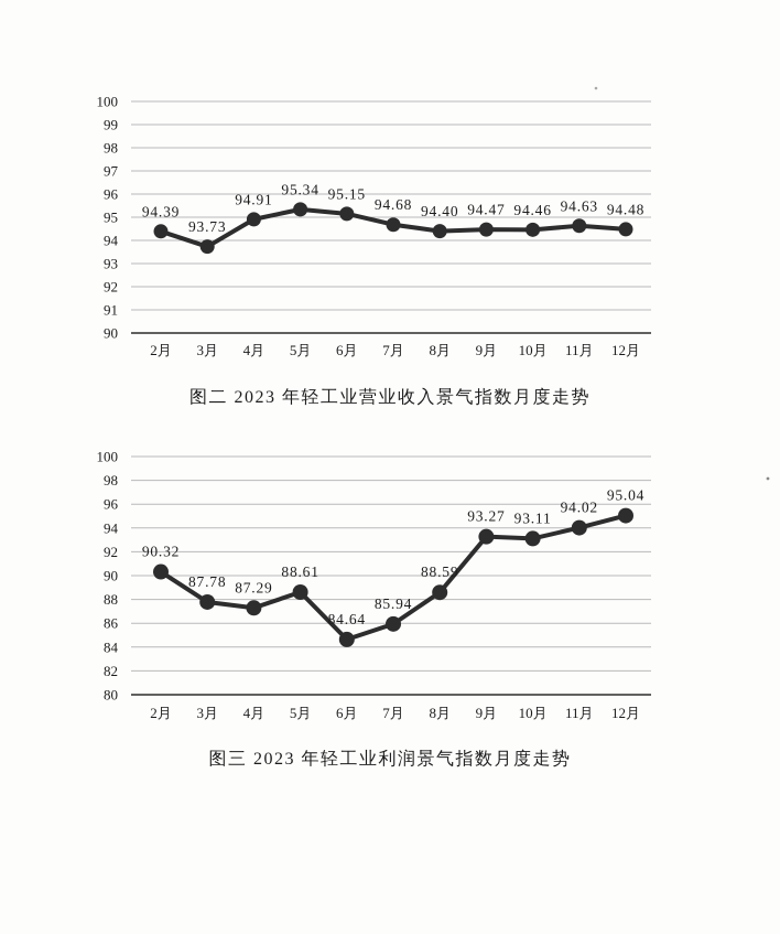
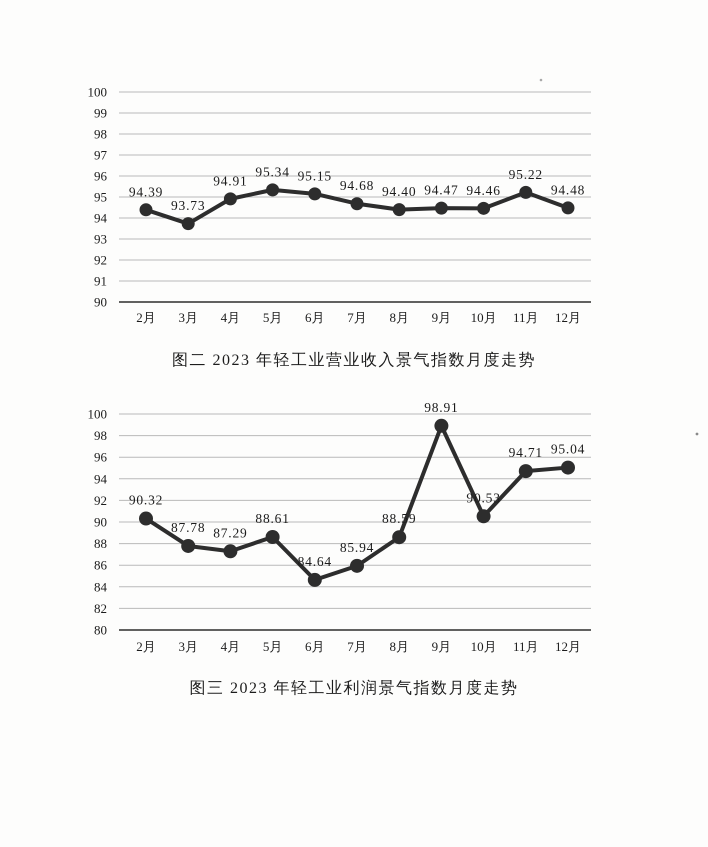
图二 2023 年轻工业营业收入景气指数月度走势/11月: 94.63 -> 95.22
图三 2023 年轻工业利润景气指数月度走势/9月: 93.27 -> 98.91
图三 2023 年轻工业利润景气指数月度走势/10月: 93.11 -> 90.53
图三 2023 年轻工业利润景气指数月度走势/11月: 94.02 -> 94.71
